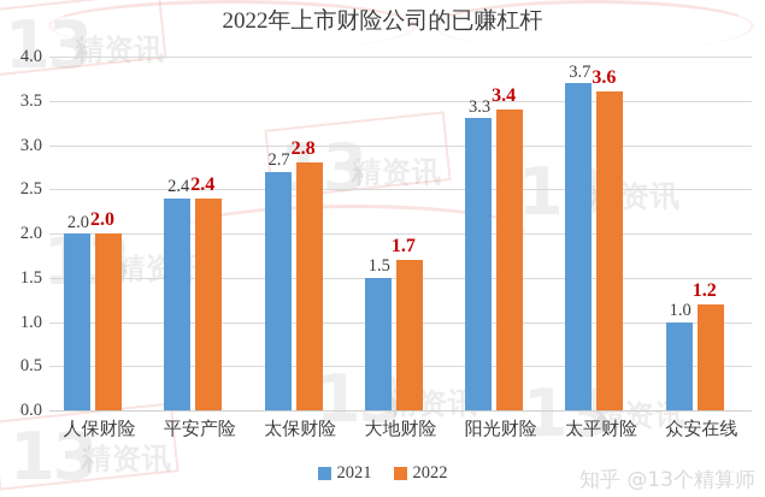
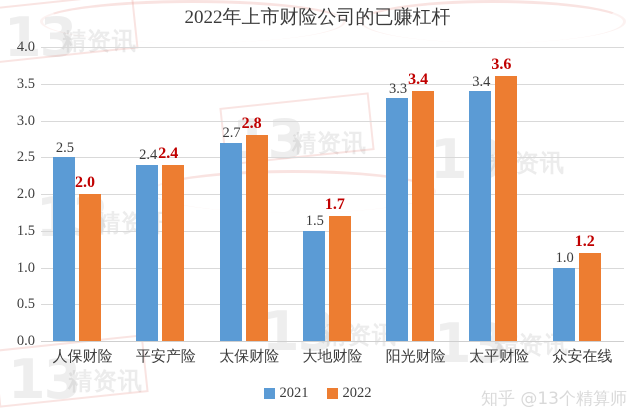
2021/人保财险: 2.0 -> 2.5
2021/太平财险: 3.7 -> 3.4
